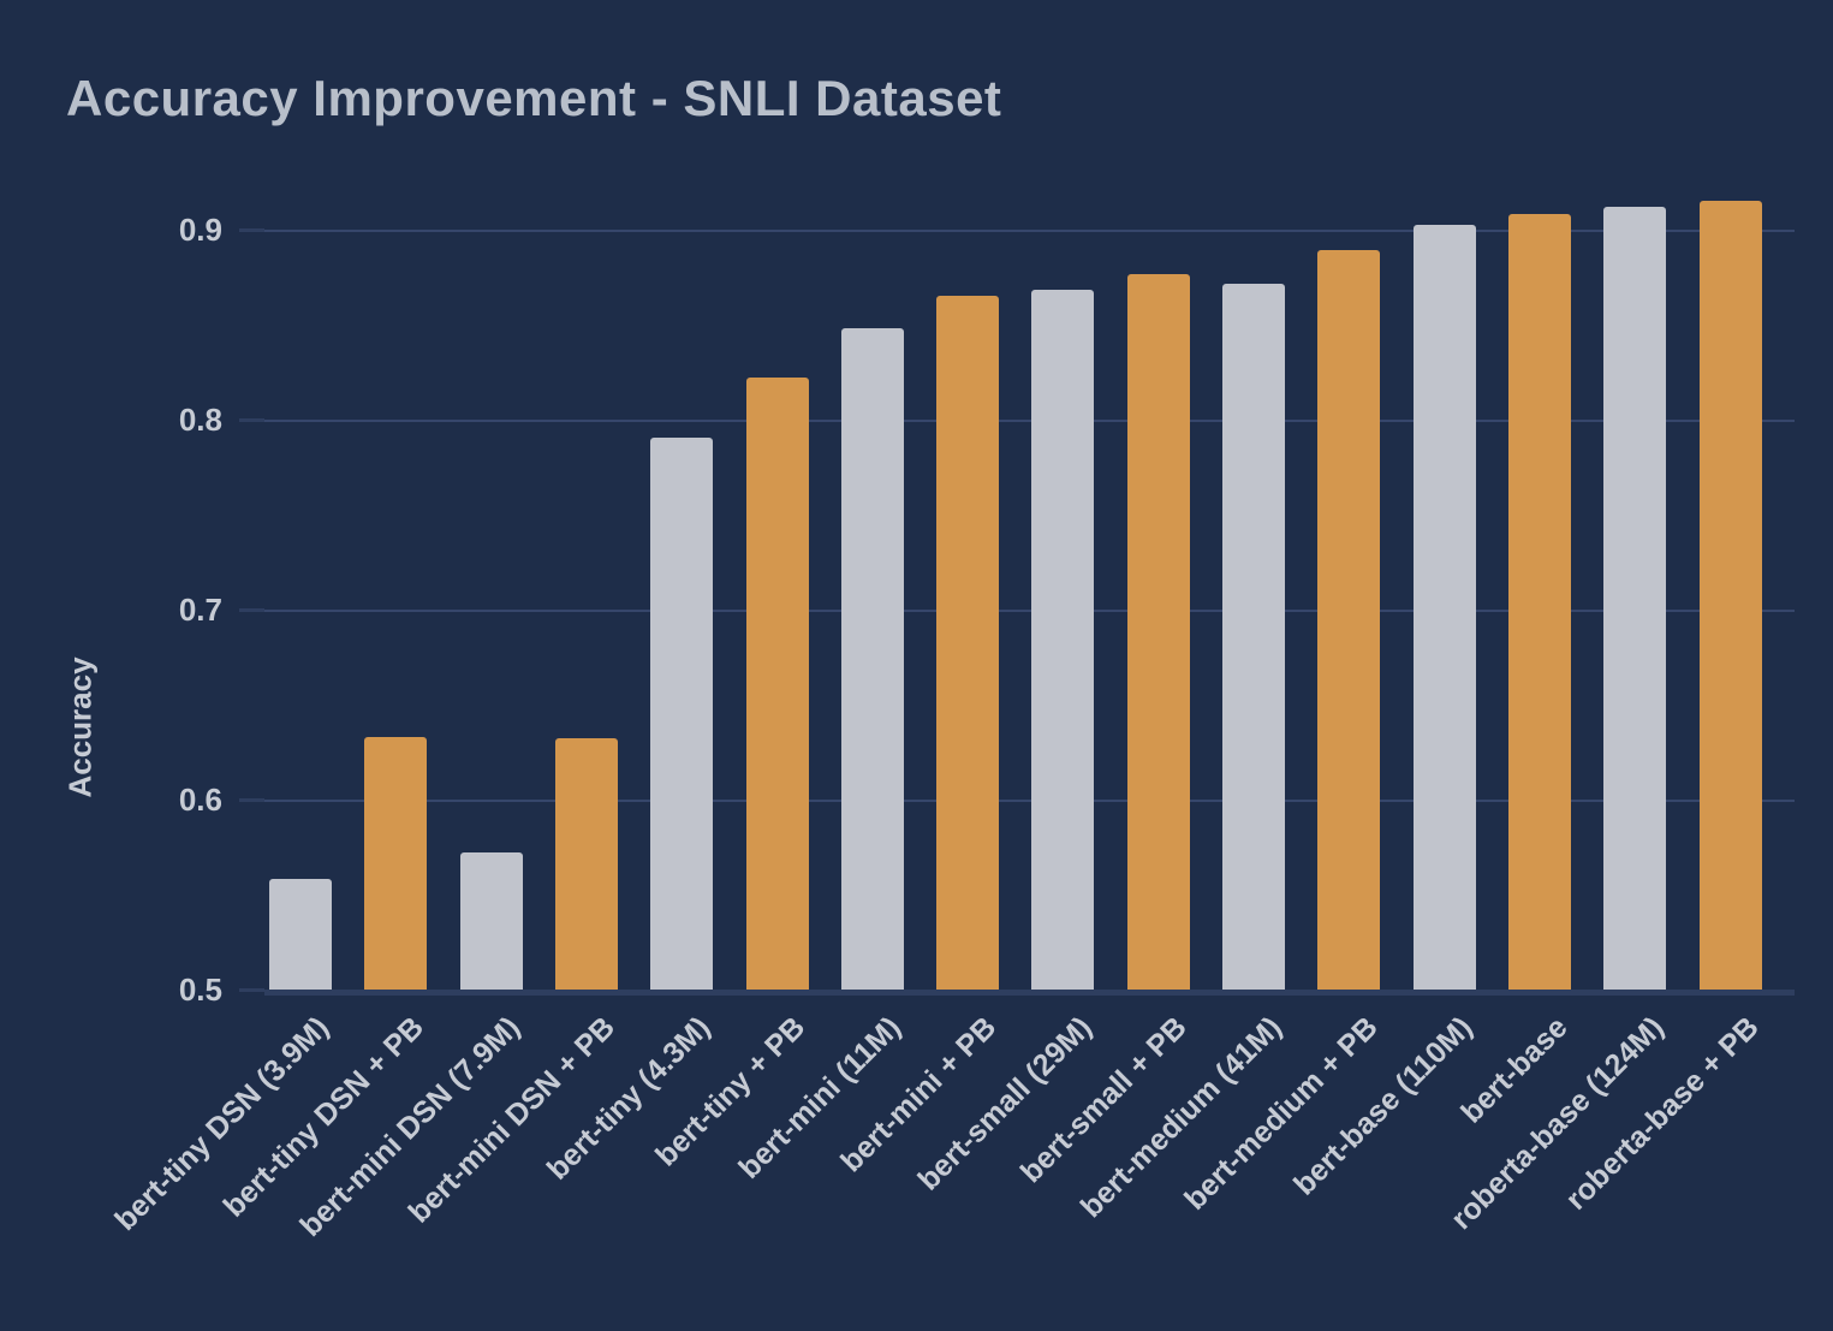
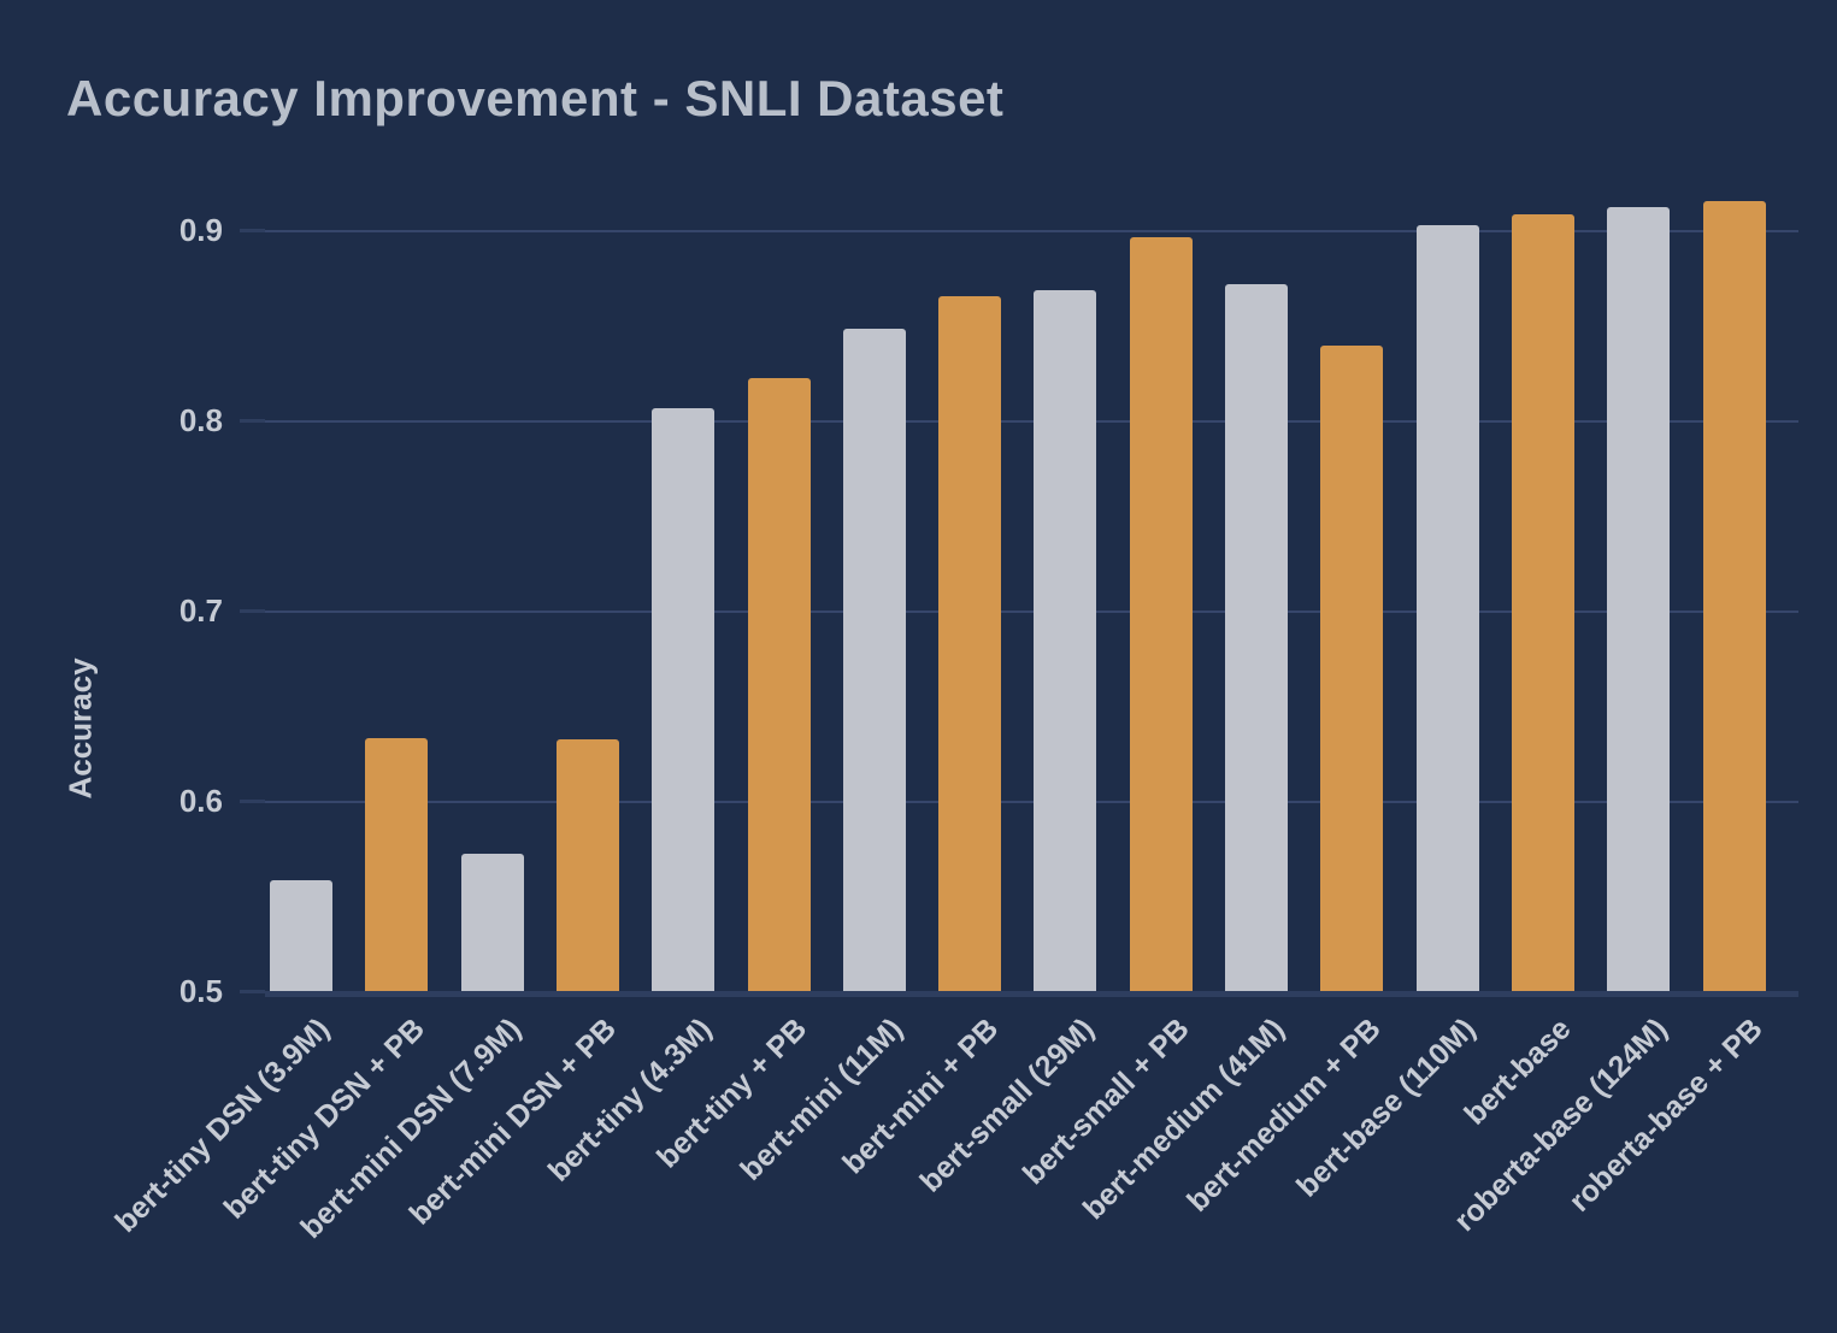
bert-tiny (4.3M): 0.790 -> 0.806
bert-small + PB: 0.876 -> 0.896
bert-medium + PB: 0.889 -> 0.839
